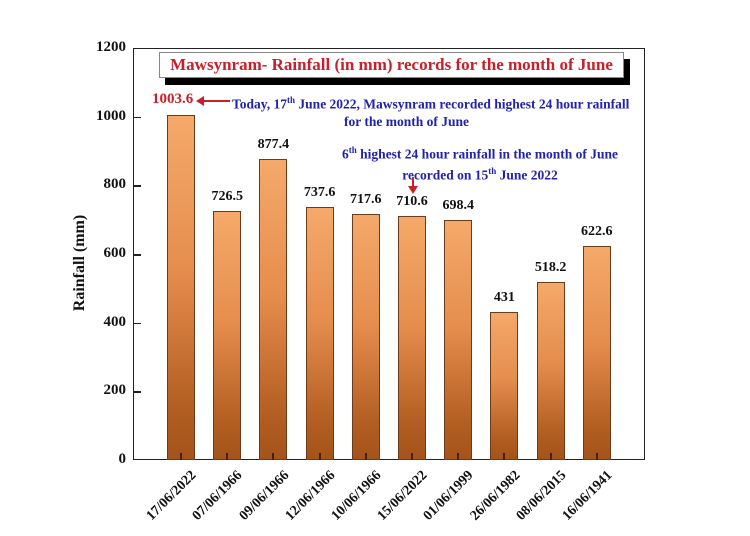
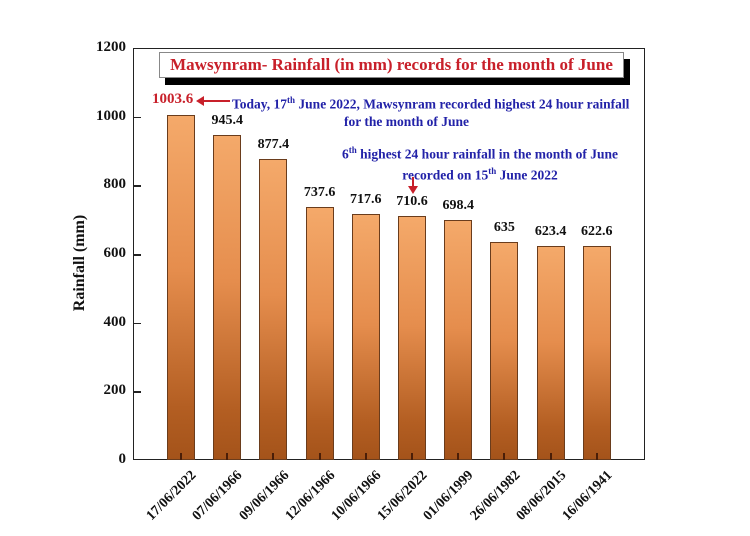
07/06/1966: 726.5 -> 945.4
26/06/1982: 431 -> 635
08/06/2015: 518.2 -> 623.4
